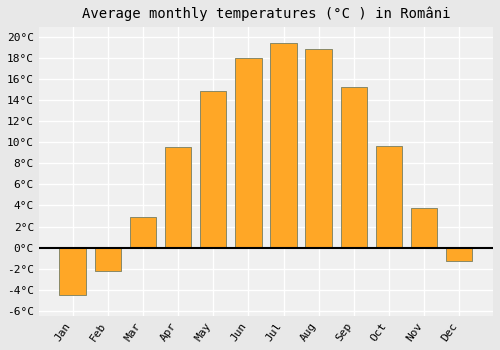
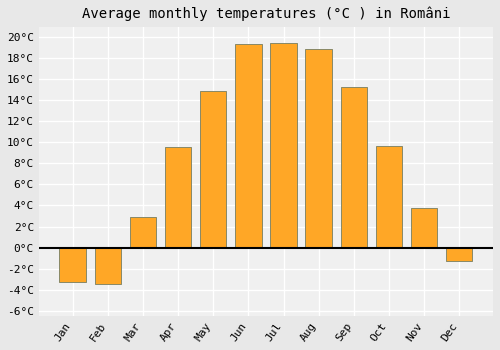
Jan: -4.5°C -> -3.3°C
Feb: -2.2°C -> -3.5°C
Jun: 18.0°C -> 19.4°C
